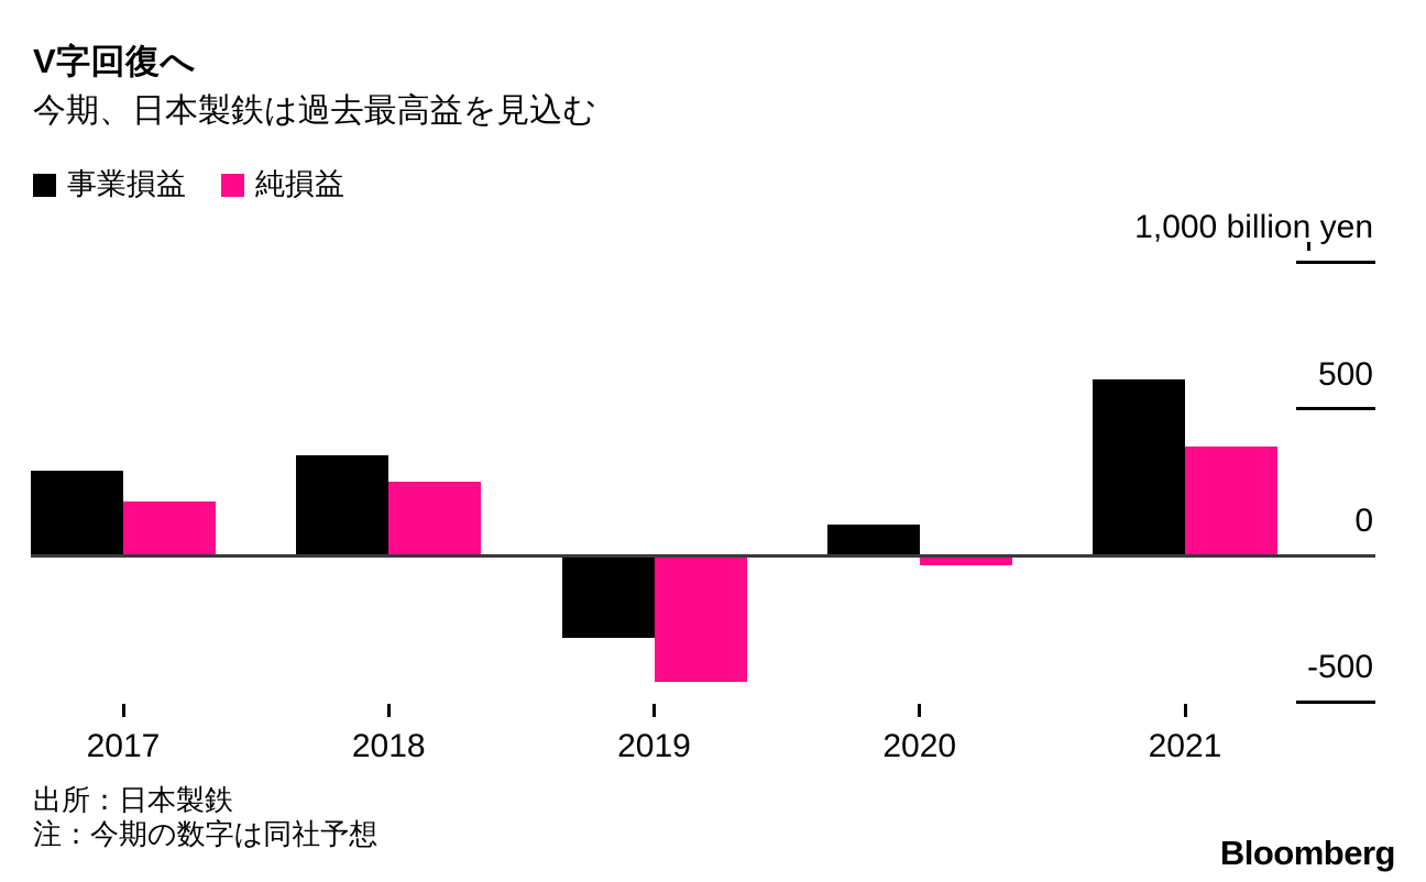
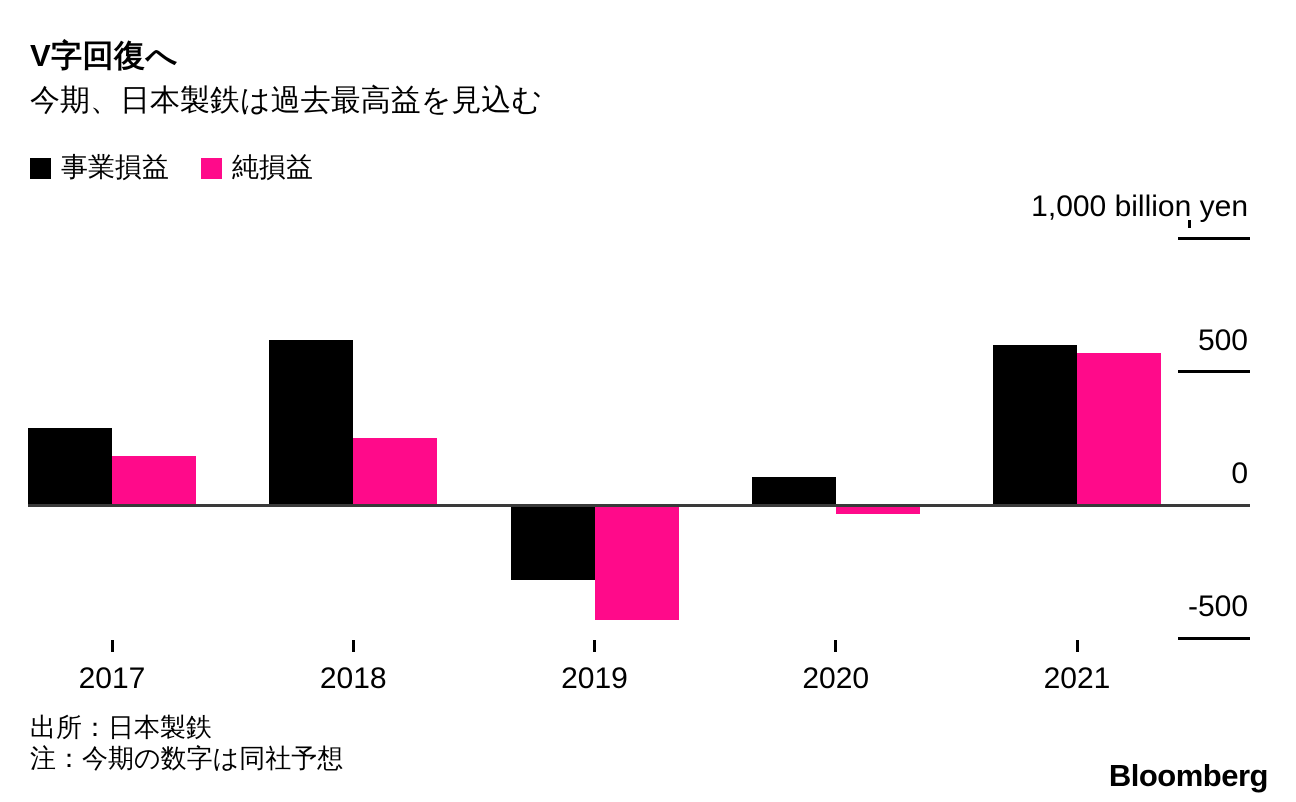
事業損益/2018: 340 -> 620
純損益/2021: 370 -> 570
